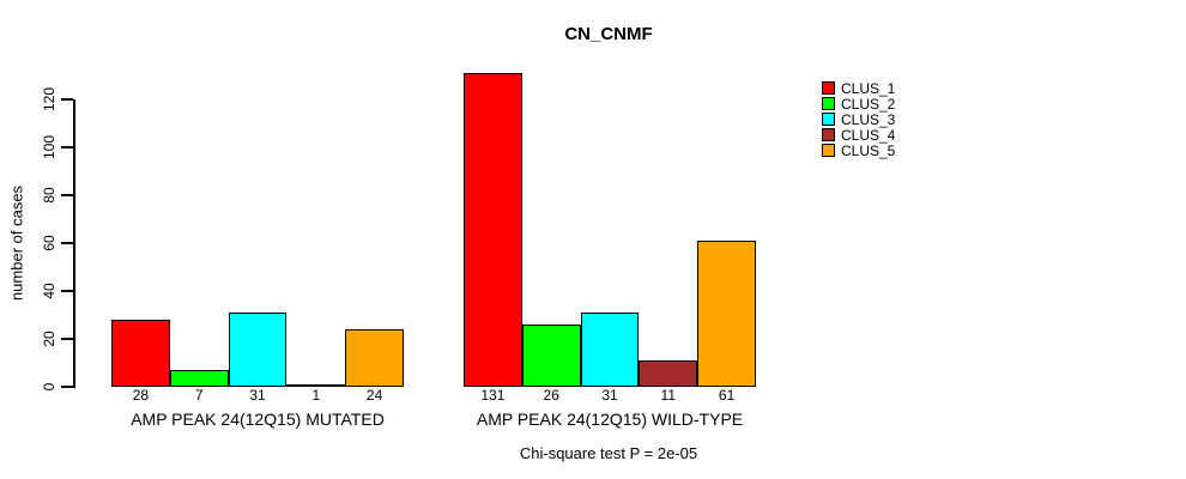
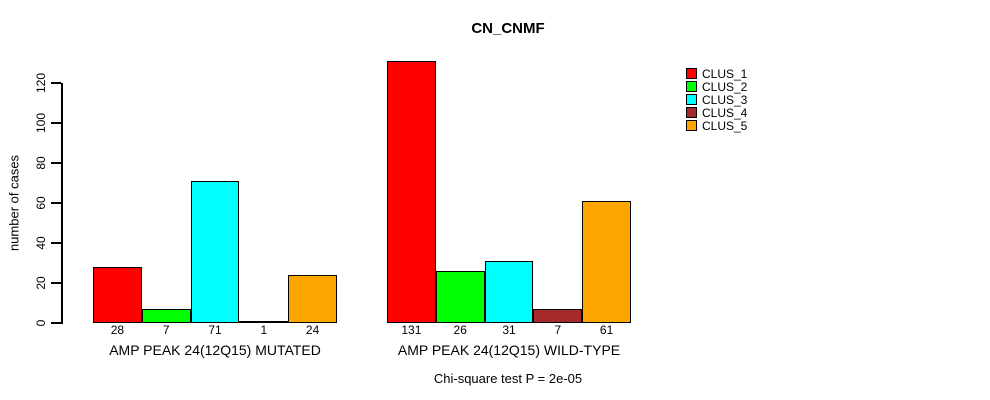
CLUS_3/AMP PEAK 24(12Q15) MUTATED: 31 -> 71
CLUS_4/AMP PEAK 24(12Q15) WILD-TYPE: 11 -> 7
